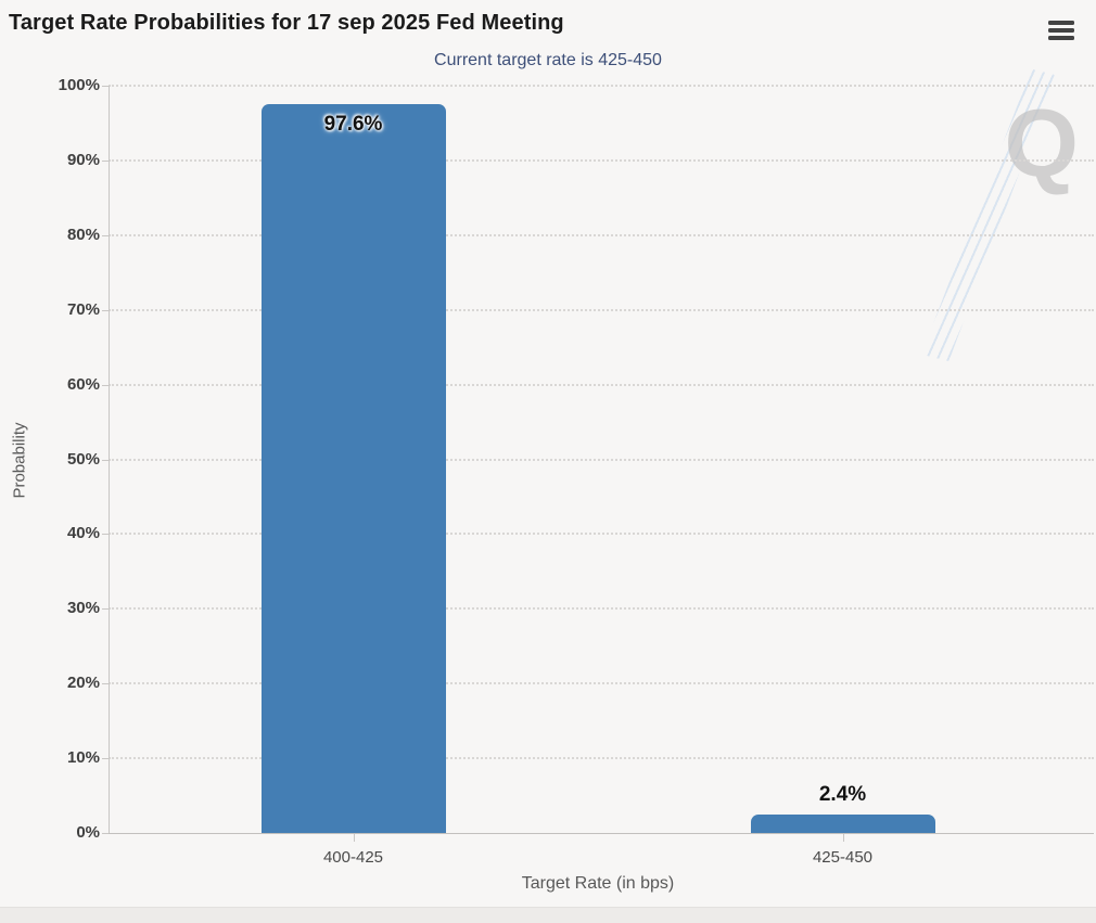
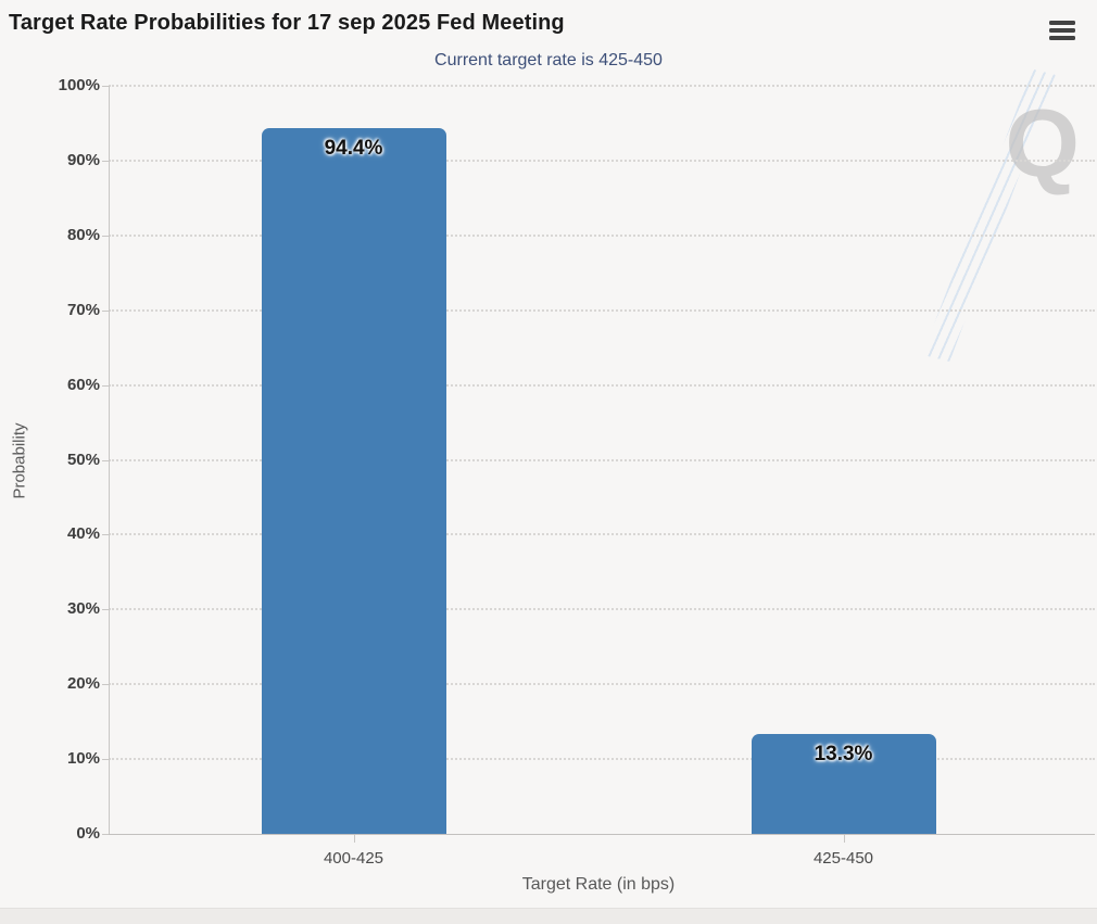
400-425: 97.6% -> 94.4%
425-450: 2.4% -> 13.3%
